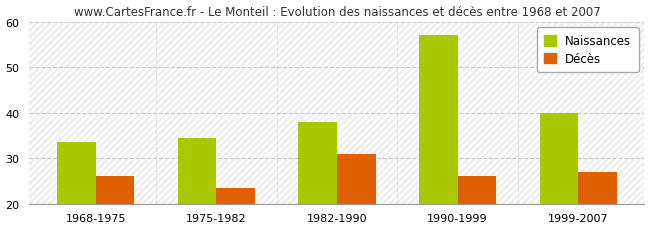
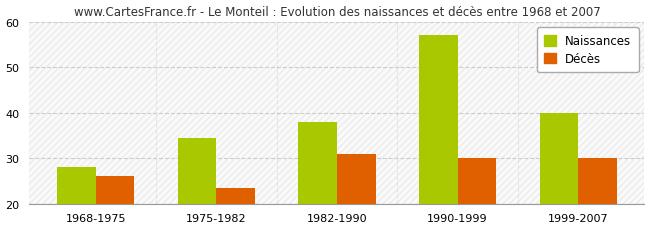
Naissances/1968-1975: 33.5 -> 28.0
Décès/1990-1999: 26.0 -> 30.0
Décès/1999-2007: 27.0 -> 30.0
